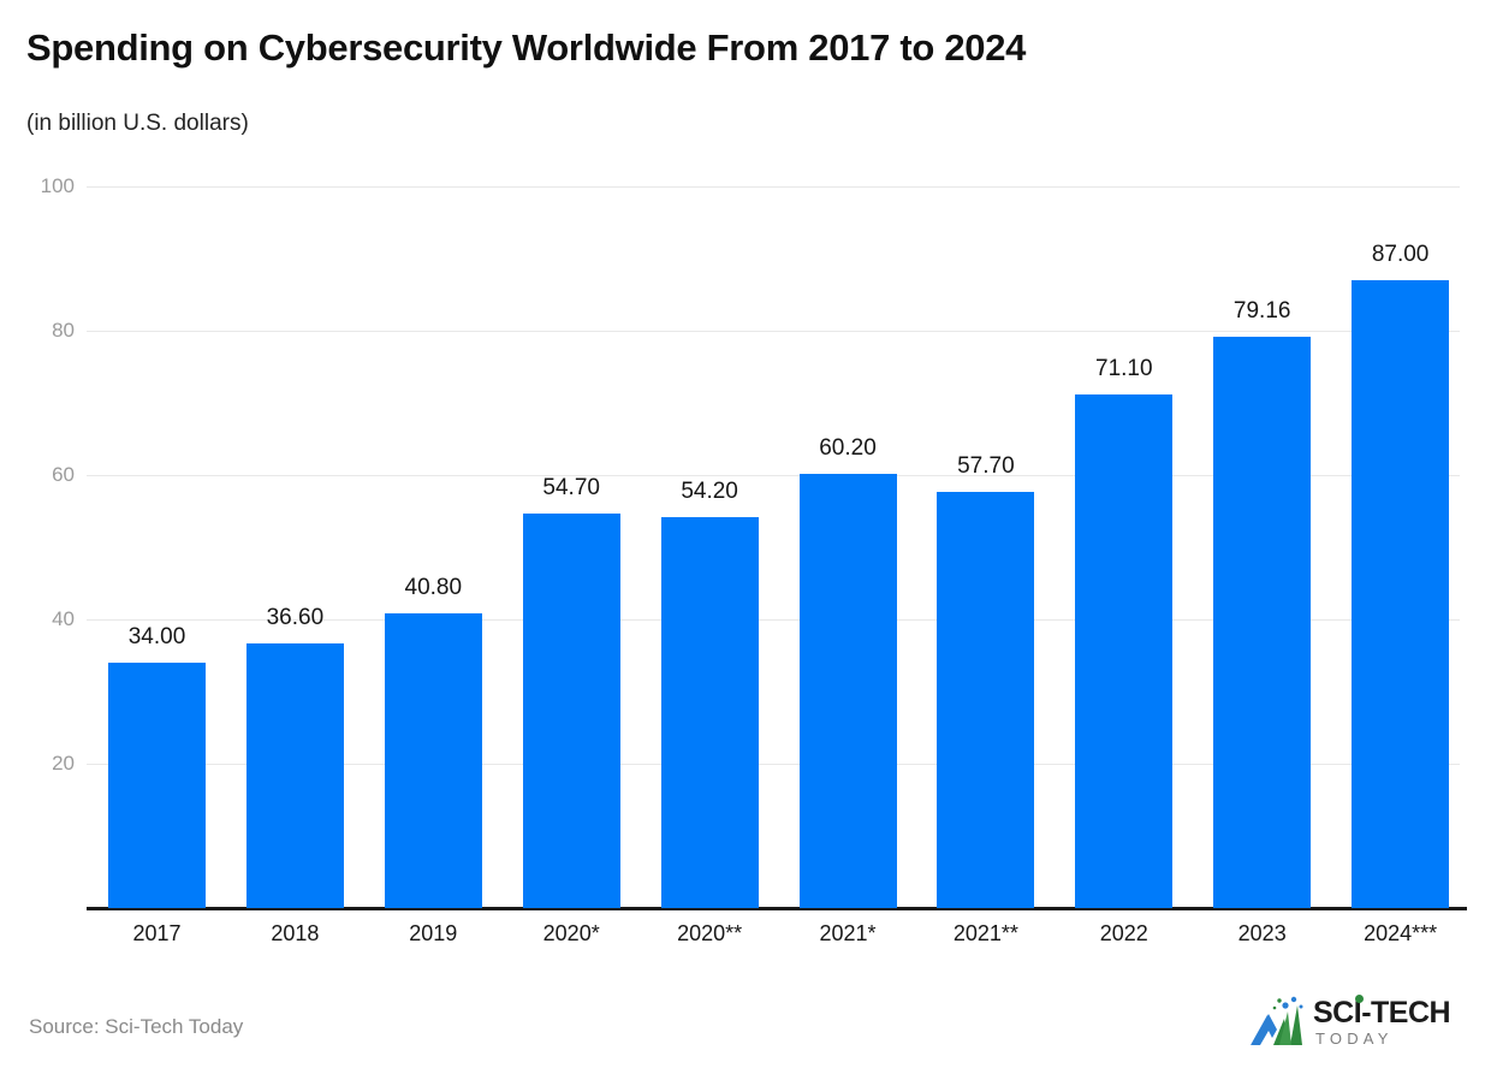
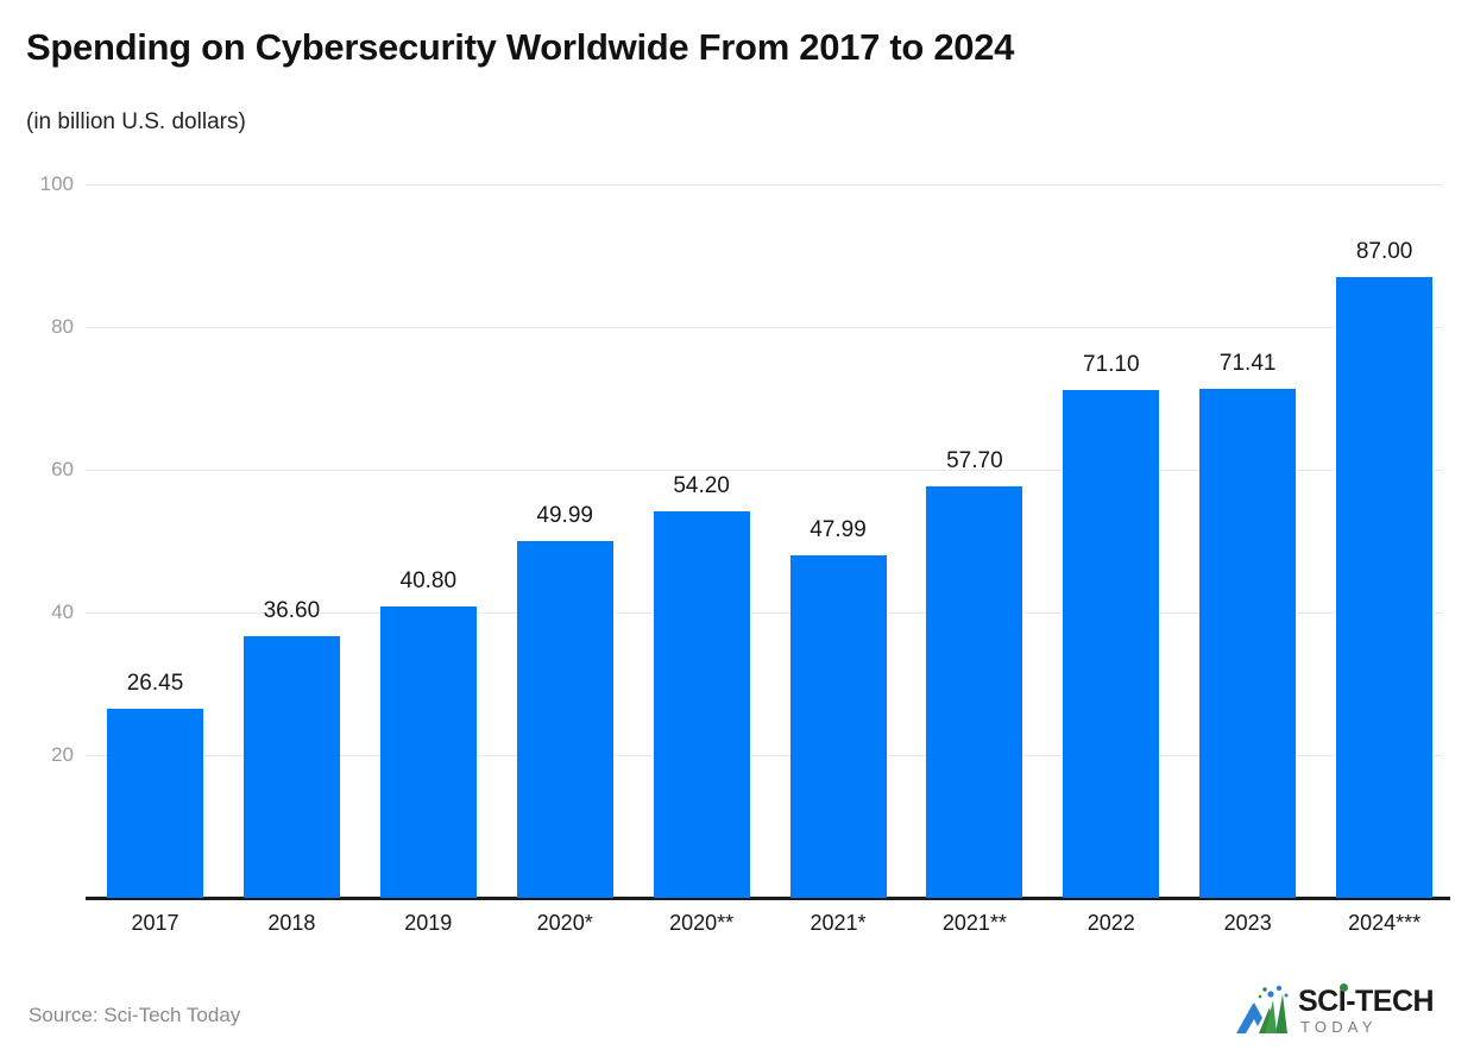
2017: 34.00 -> 26.45
2020*: 54.70 -> 49.99
2021*: 60.20 -> 47.99
2023: 79.16 -> 71.41
